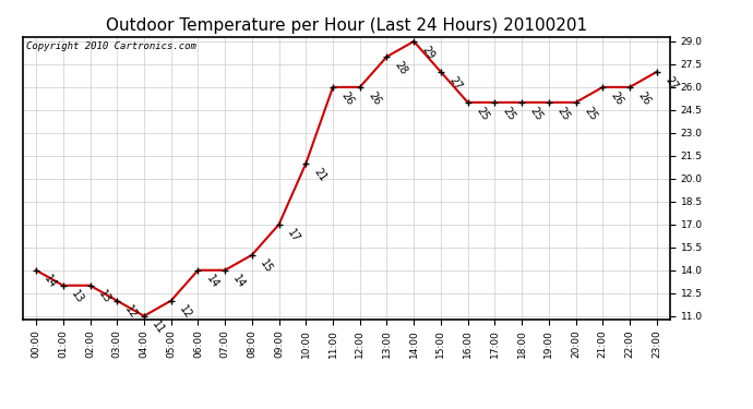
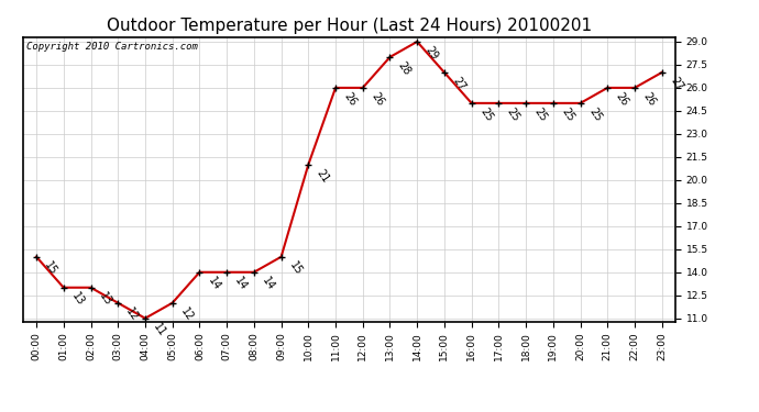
00:00: 14 -> 15
08:00: 15 -> 14
09:00: 17 -> 15
